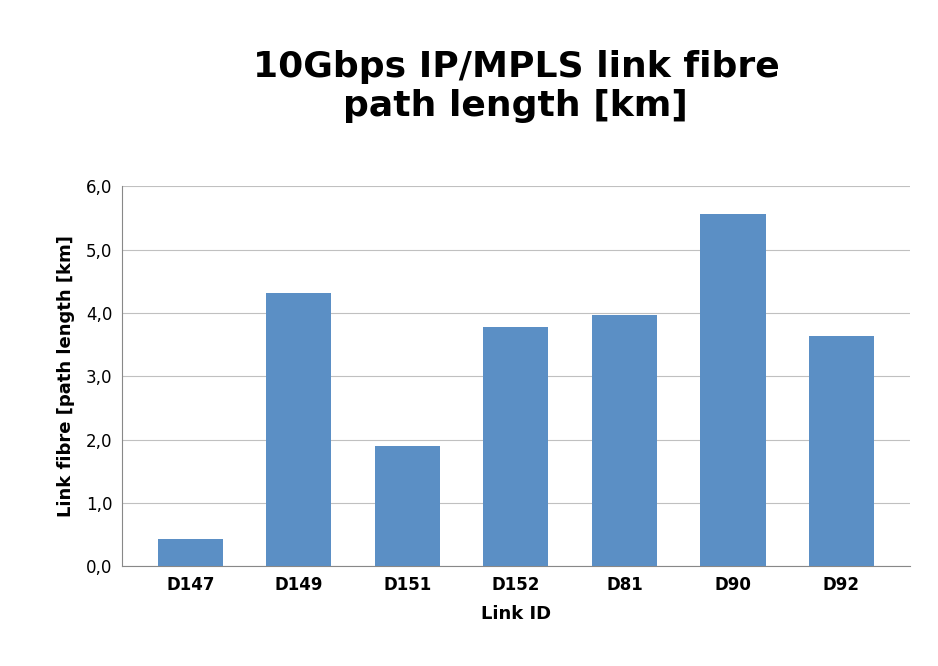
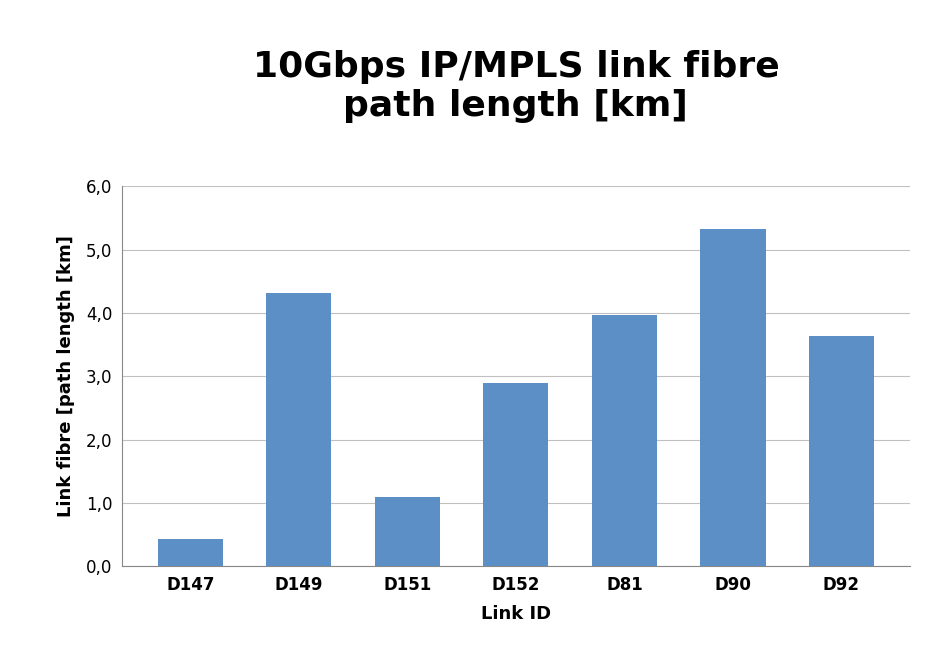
D151: 1,90 -> 1,10
D152: 3,78 -> 2,90
D90: 5,56 -> 5,33
